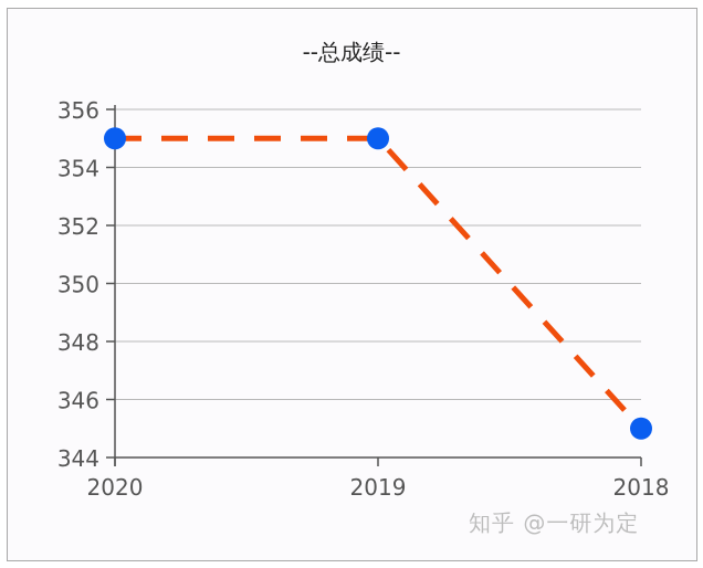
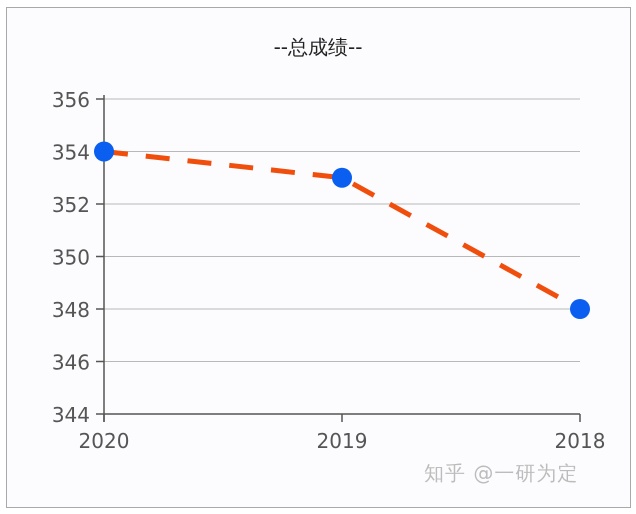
2020: 355 -> 354
2019: 355 -> 353
2018: 345 -> 348
